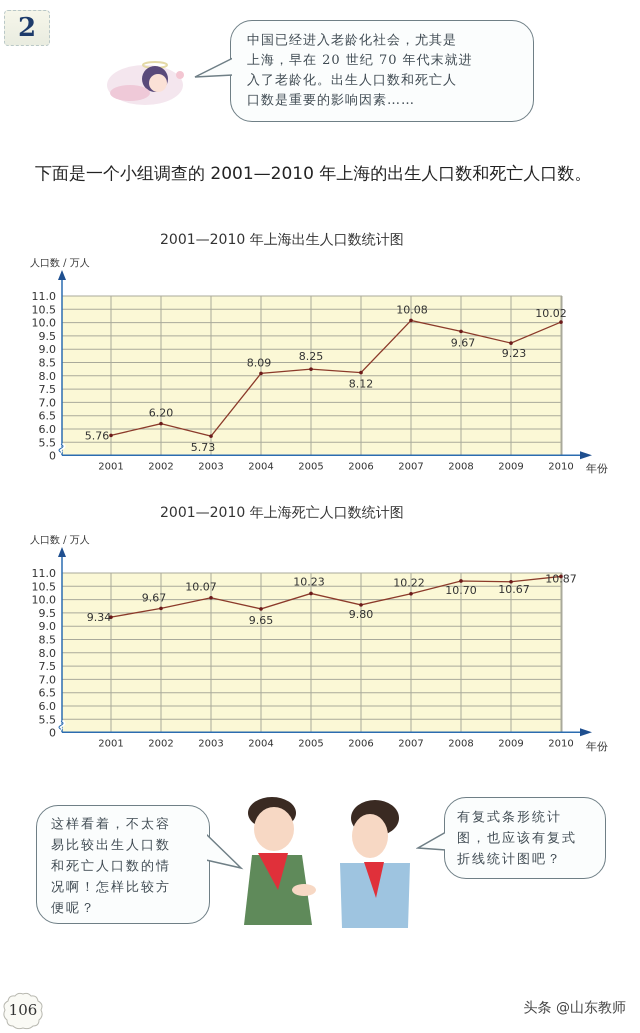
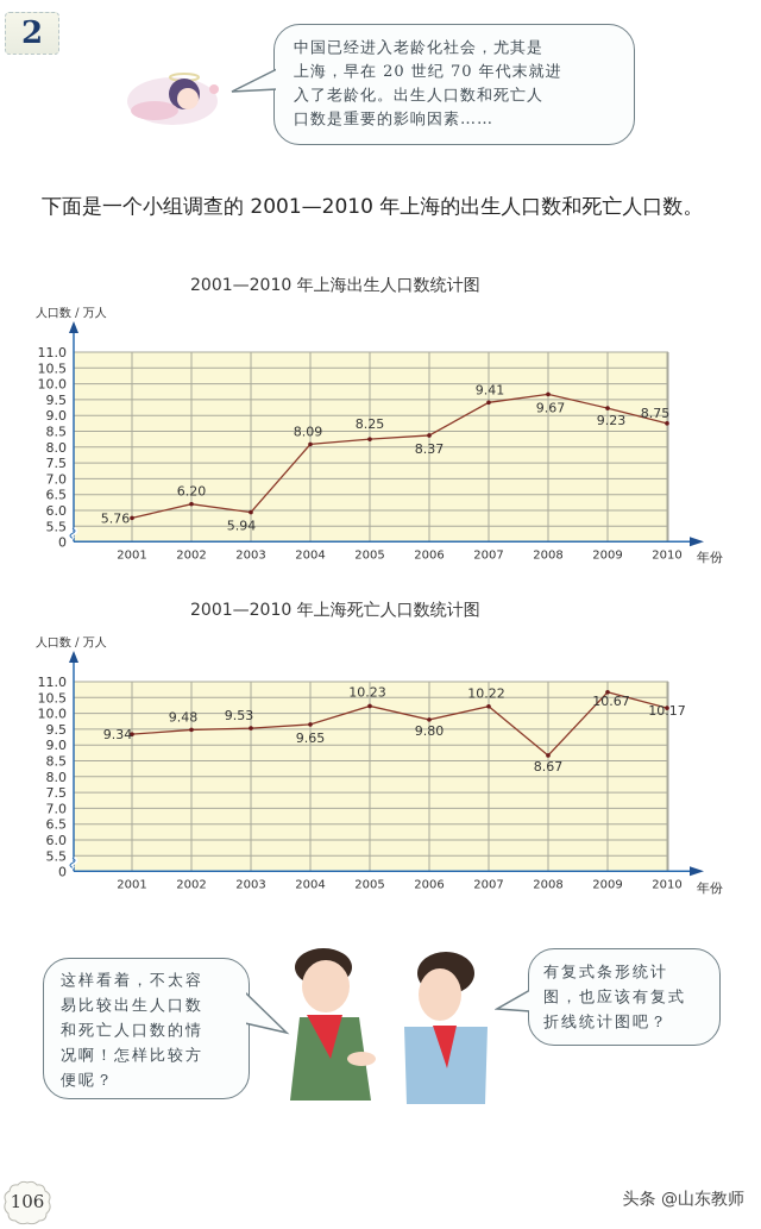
2001—2010 年上海出生人口数统计图/2003: 5.73 -> 5.94
2001—2010 年上海出生人口数统计图/2006: 8.12 -> 8.37
2001—2010 年上海出生人口数统计图/2007: 10.08 -> 9.41
2001—2010 年上海出生人口数统计图/2010: 10.02 -> 8.75
2001—2010 年上海死亡人口数统计图/2002: 9.67 -> 9.48
2001—2010 年上海死亡人口数统计图/2003: 10.07 -> 9.53
2001—2010 年上海死亡人口数统计图/2008: 10.70 -> 8.67
2001—2010 年上海死亡人口数统计图/2010: 10.87 -> 10.17
